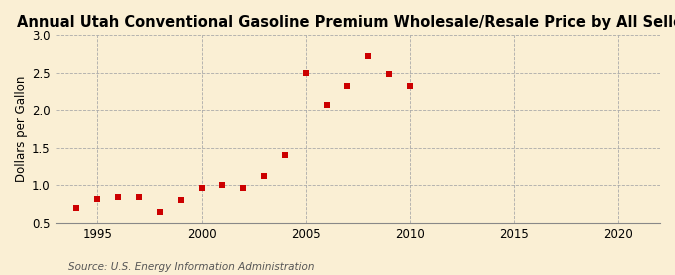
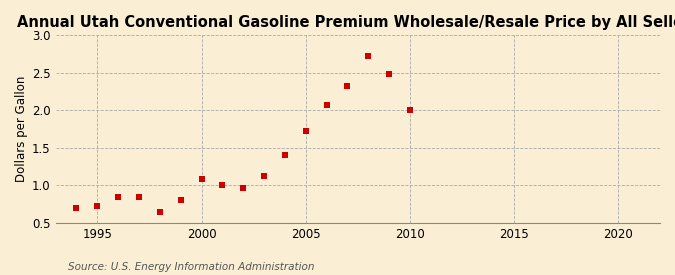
1995: 0.82 -> 0.72
2000: 0.96 -> 1.08
2005: 2.50 -> 1.73
2010: 2.32 -> 2.00
